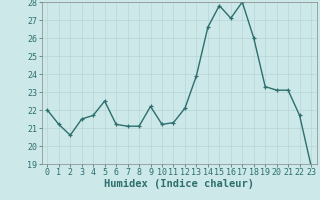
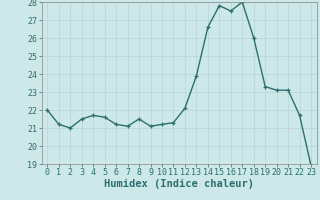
2: 20.6 -> 21.0
5: 22.5 -> 21.6
8: 21.1 -> 21.5
9: 22.2 -> 21.1
16: 27.1 -> 27.5
